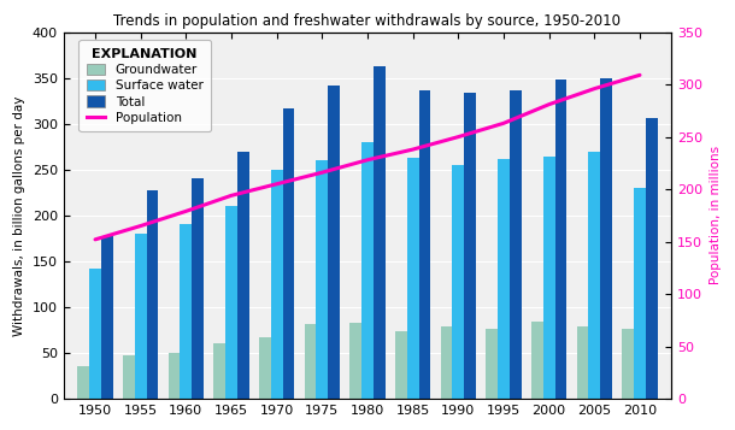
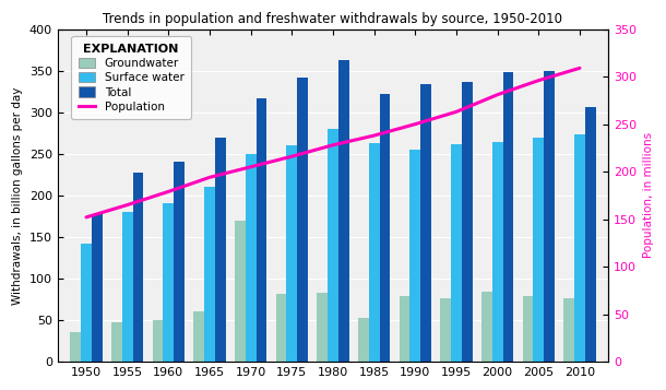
Groundwater/1970: 67 -> 170
Groundwater/1985: 73 -> 52
Total/1985: 336 -> 322
Surface water/2010: 230 -> 274
